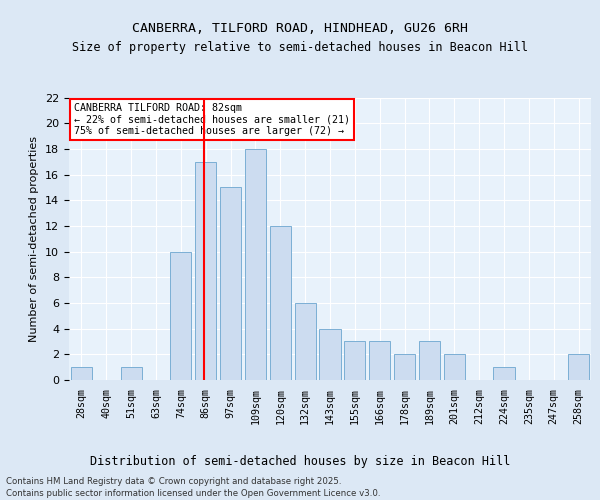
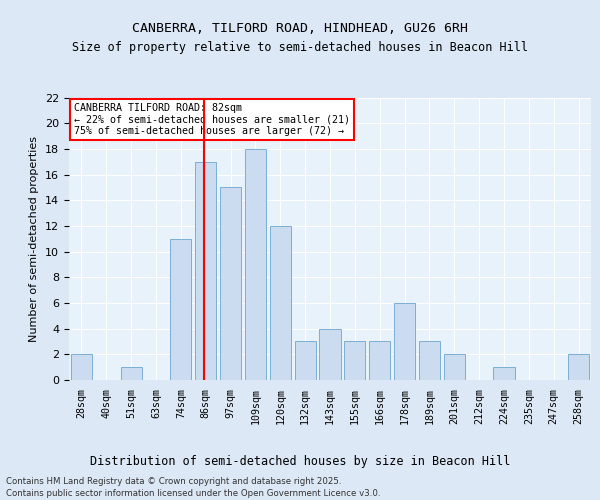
28sqm: 1 -> 2
74sqm: 10 -> 11
132sqm: 6 -> 3
178sqm: 2 -> 6
